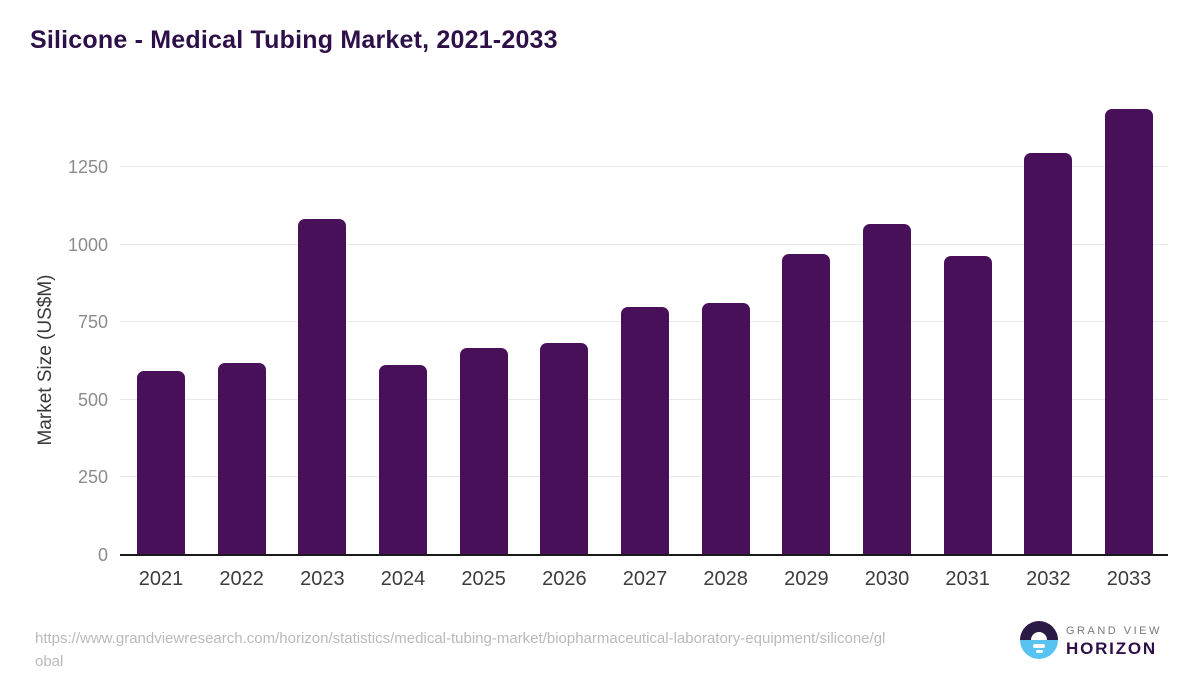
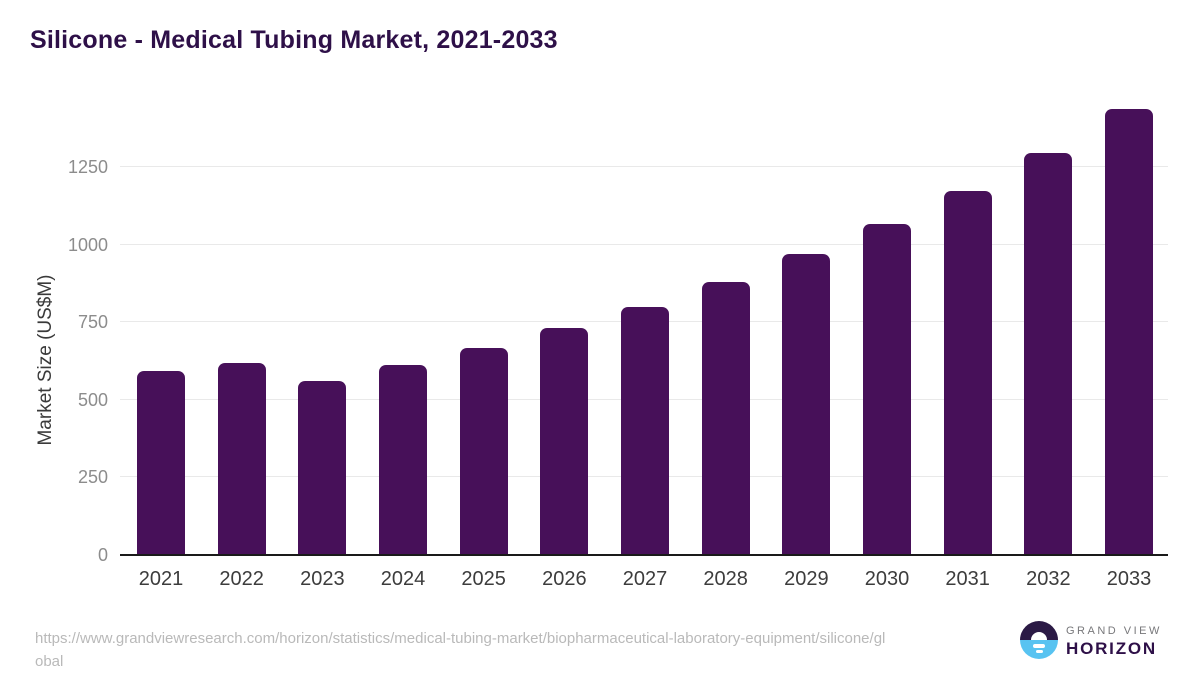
2023: 1080 -> 560
2026: 680 -> 730
2028: 810 -> 880
2031: 960 -> 1170
